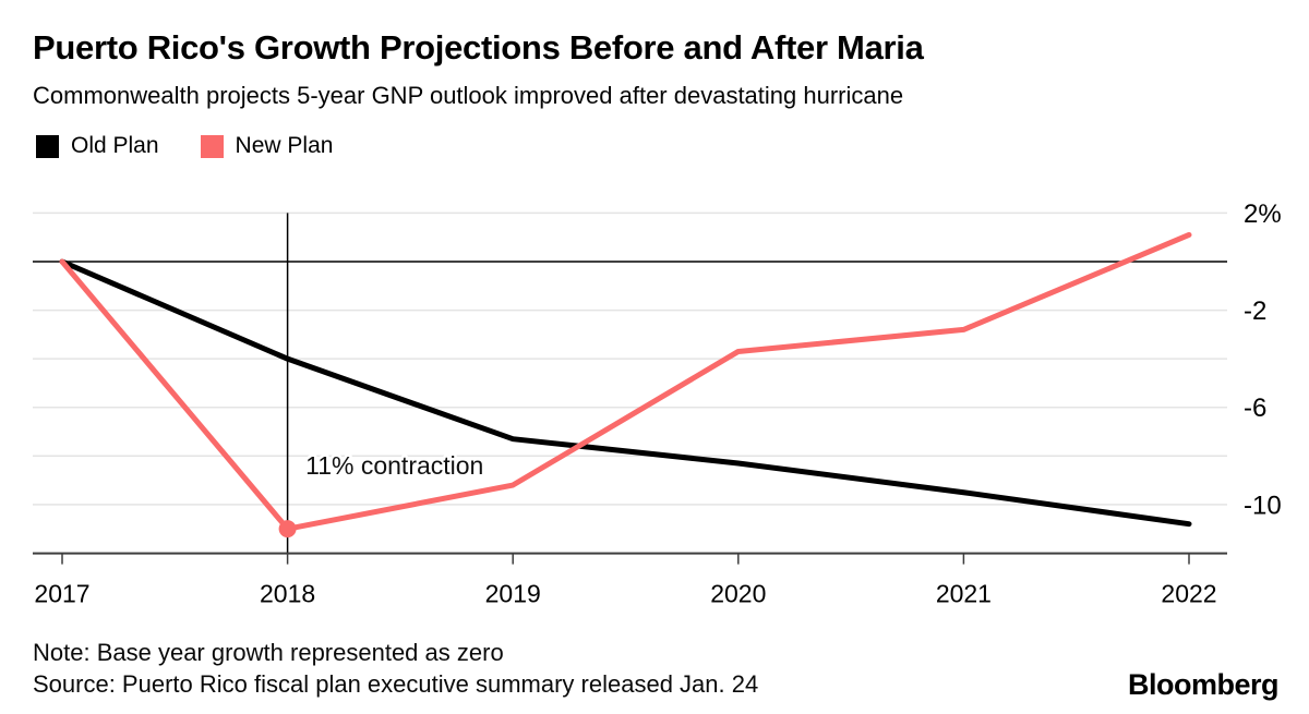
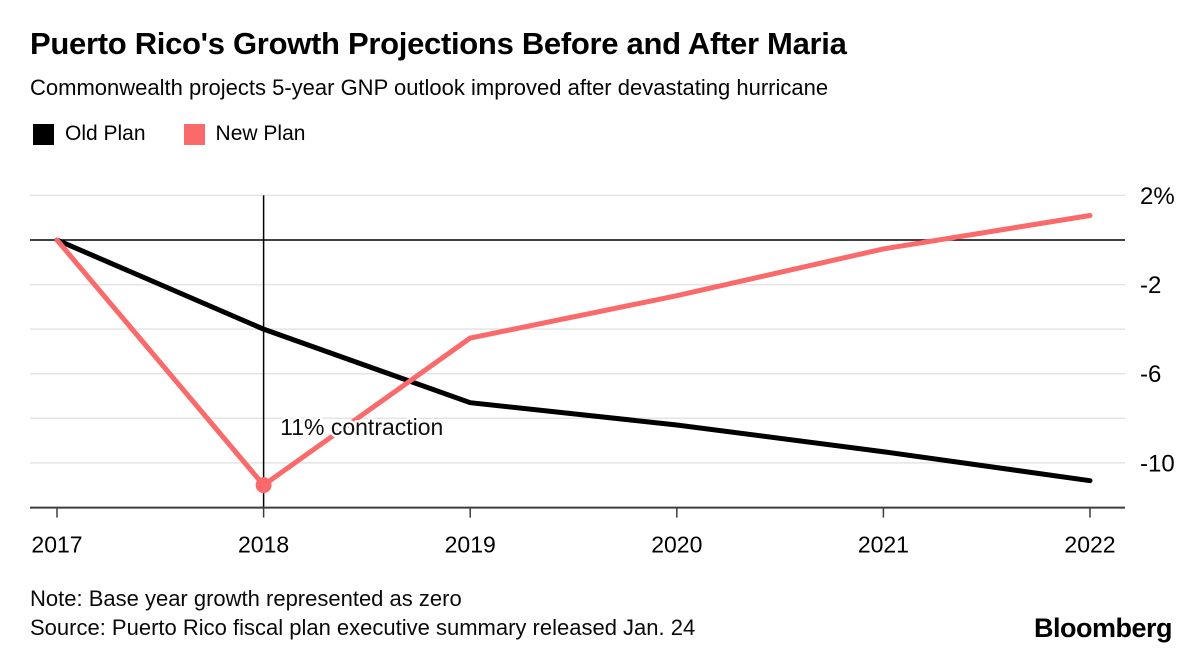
New Plan/2019: -9.2% -> -4.4%
New Plan/2020: -3.7% -> -2.5%
New Plan/2021: -2.8% -> -0.4%
